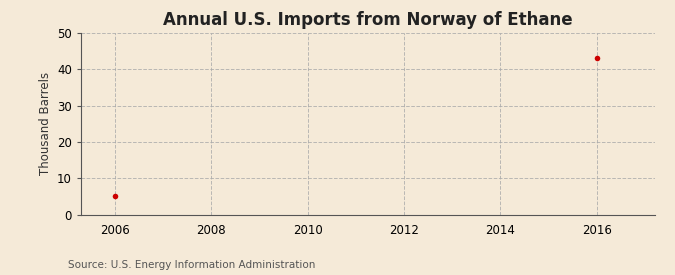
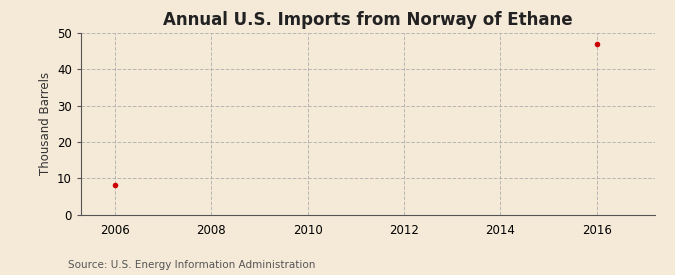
2006: 5 -> 8
2016: 43 -> 47
